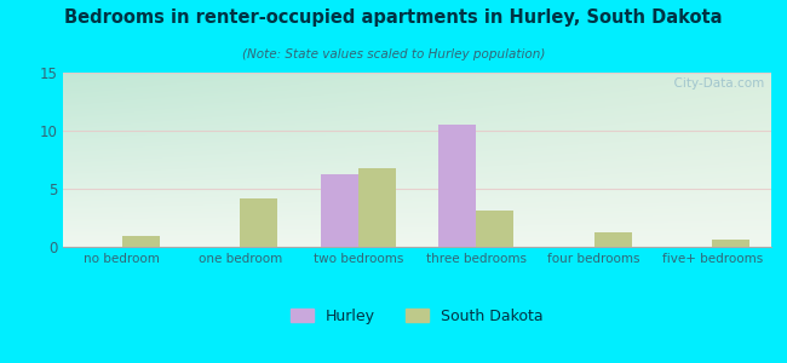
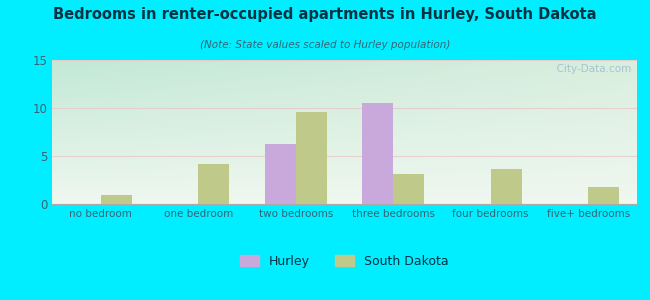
South Dakota/two bedrooms: 6.8 -> 9.6
South Dakota/four bedrooms: 1.2 -> 3.6
South Dakota/five+ bedrooms: 0.6 -> 1.8
